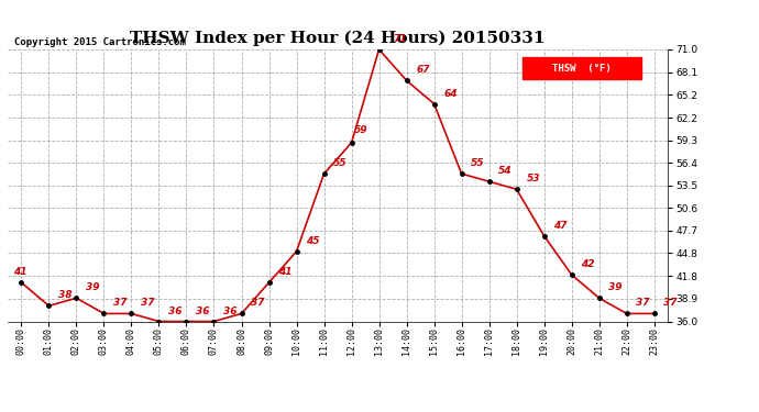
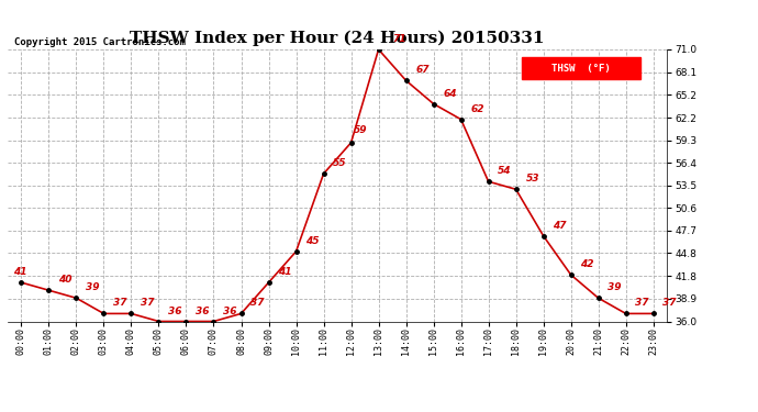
01:00: 38 -> 40
16:00: 55 -> 62
